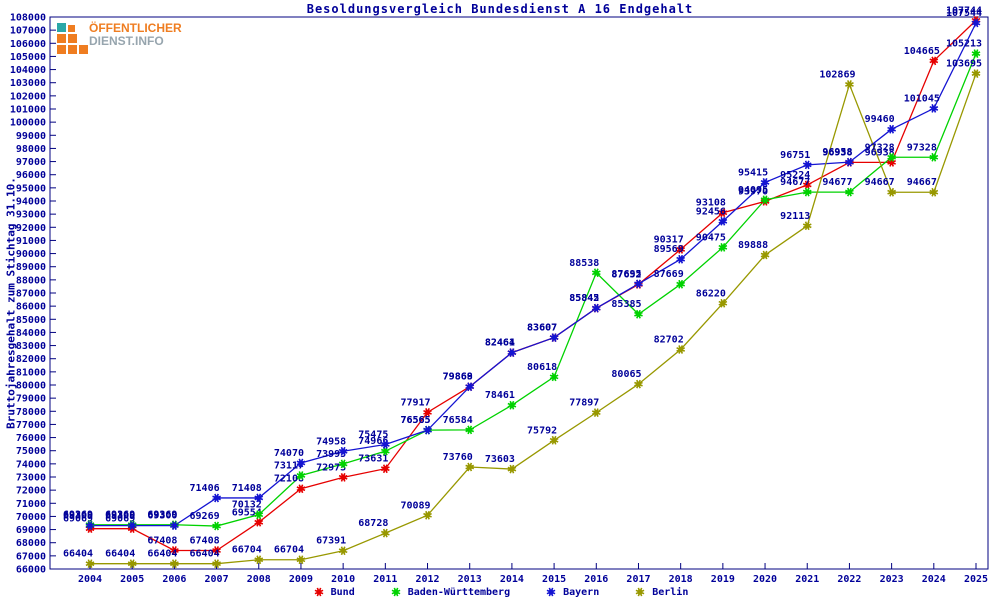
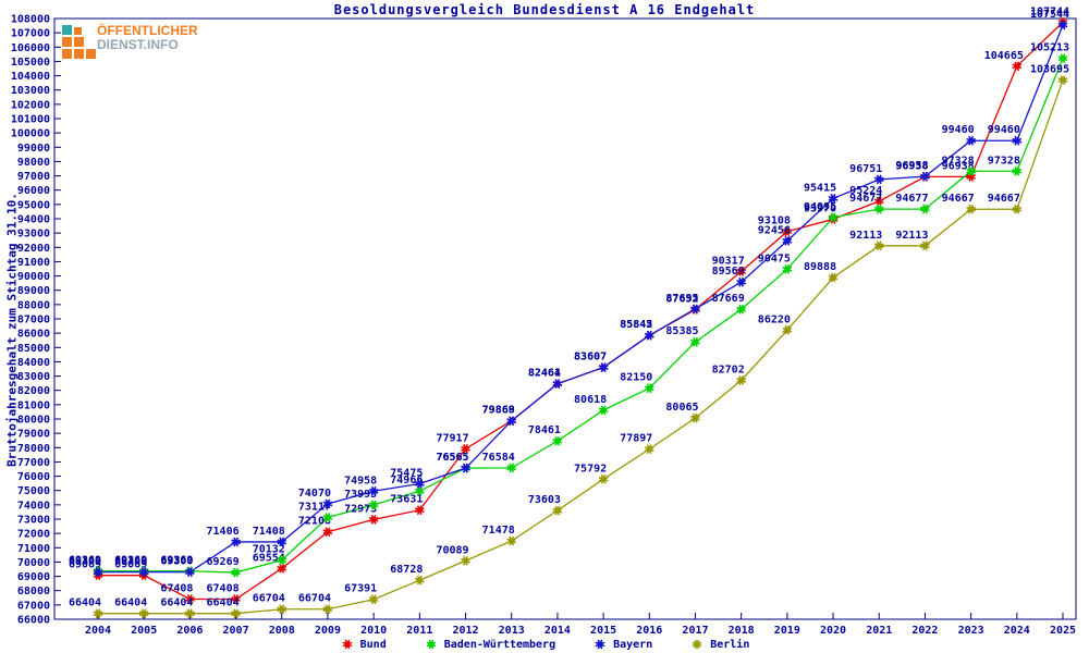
Berlin/2013: 73760 -> 71478
Baden-Württemberg/2016: 88538 -> 82150
Berlin/2022: 102869 -> 92113
Bayern/2024: 101045 -> 99460
